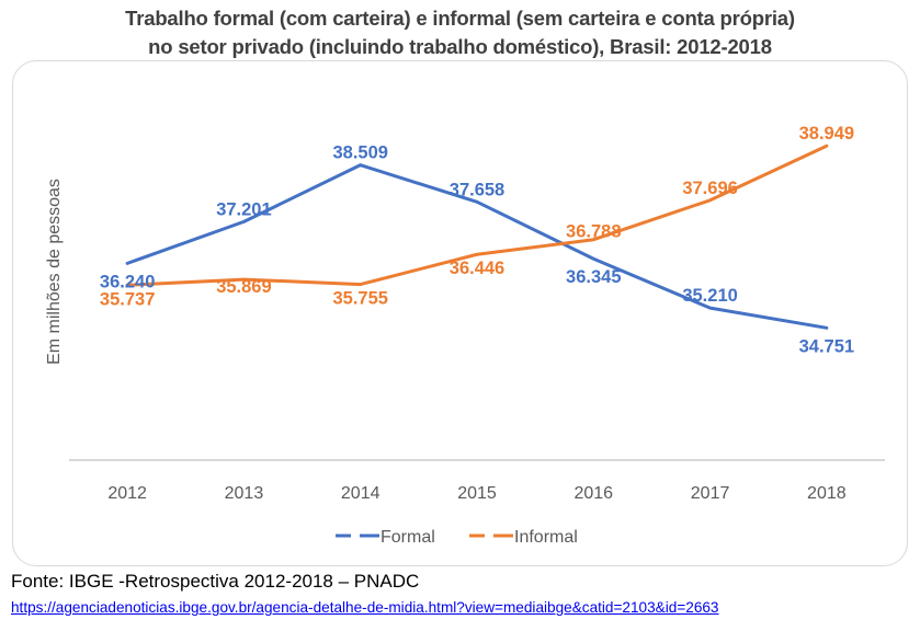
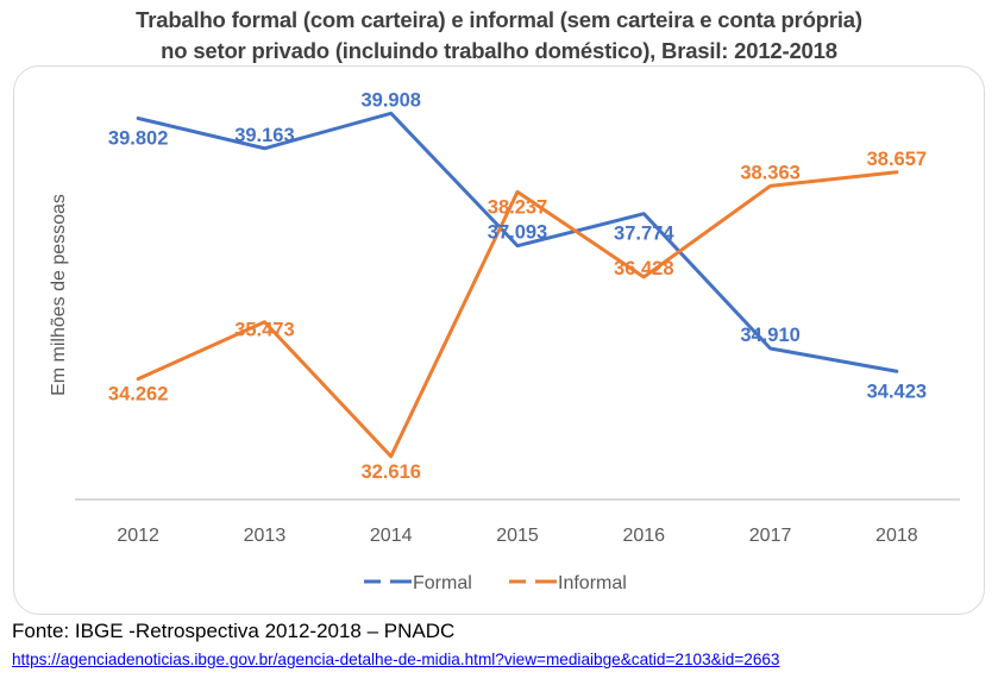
Formal/2012: 36.240 -> 39.802
Informal/2012: 35.737 -> 34.262
Formal/2013: 37.201 -> 39.163
Informal/2013: 35.869 -> 35.473
Formal/2014: 38.509 -> 39.908
Informal/2014: 35.755 -> 32.616
Formal/2015: 37.658 -> 37.093
Informal/2015: 36.446 -> 38.237
Formal/2016: 36.345 -> 37.774
Informal/2016: 36.788 -> 36.428
Formal/2017: 35.210 -> 34.910
Informal/2017: 37.696 -> 38.363
Formal/2018: 34.751 -> 34.423
Informal/2018: 38.949 -> 38.657
